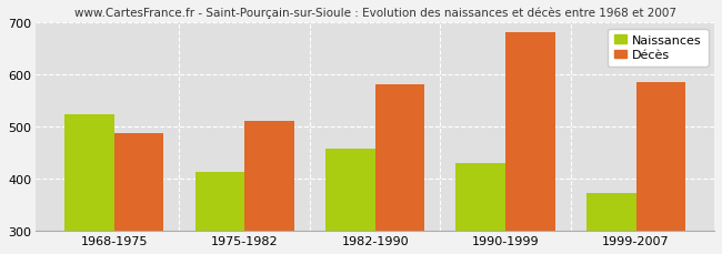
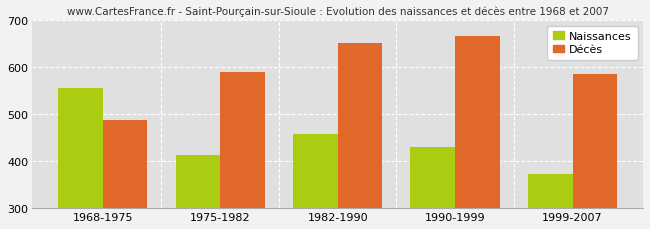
Naissances/1968-1975: 524 -> 555
Décès/1975-1982: 511 -> 590
Décès/1982-1990: 581 -> 650
Décès/1990-1999: 681 -> 665
